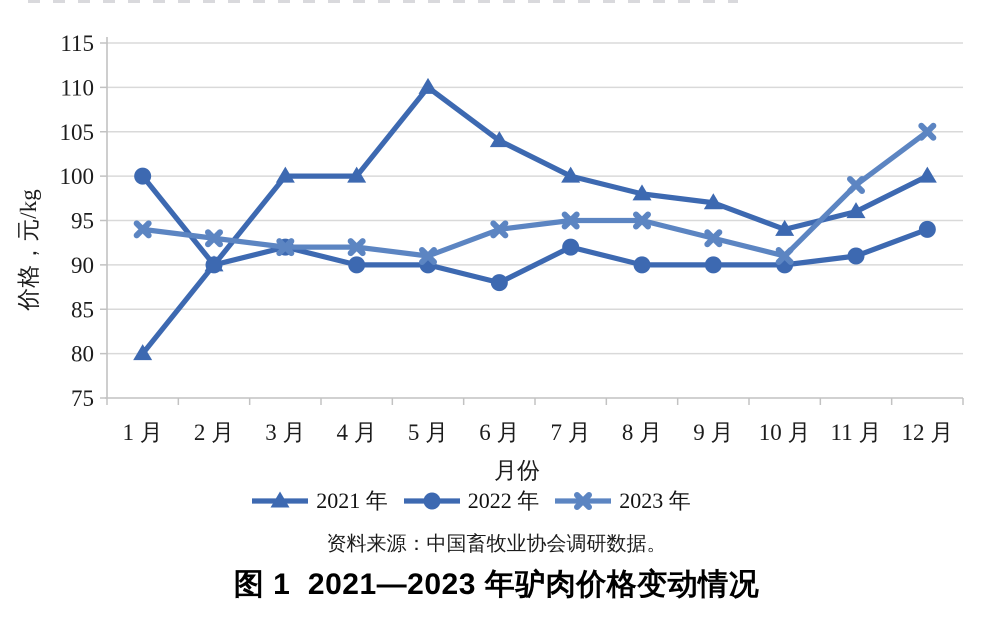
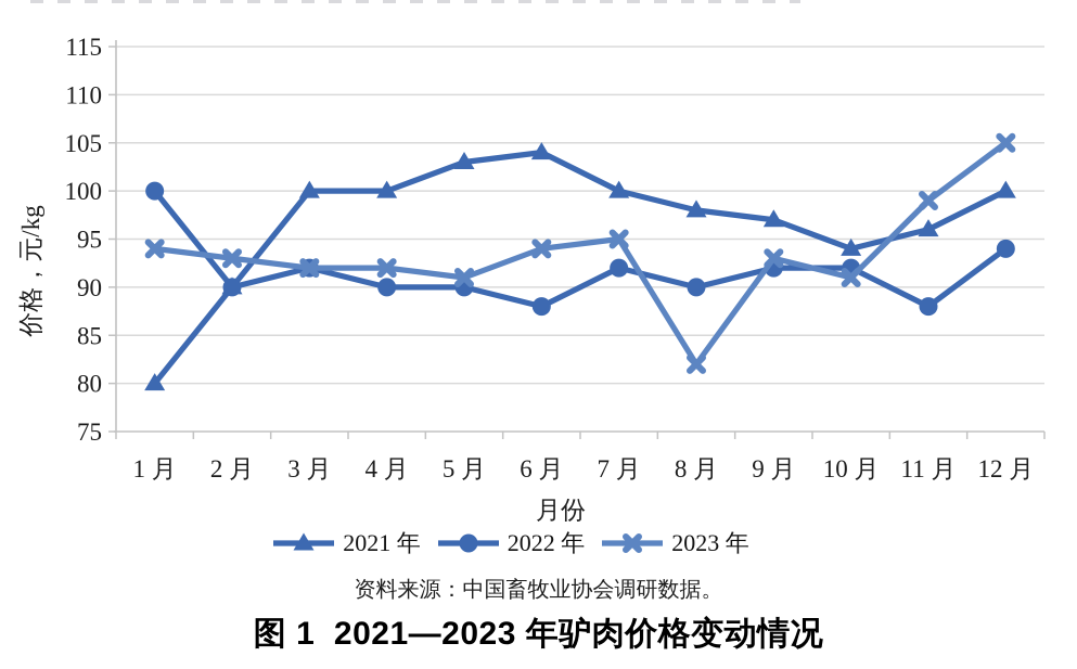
2021 年/5 月: 110 -> 103
2023 年/8 月: 95 -> 82
2022 年/9 月: 90 -> 92
2022 年/10 月: 90 -> 92
2022 年/11 月: 91 -> 88
